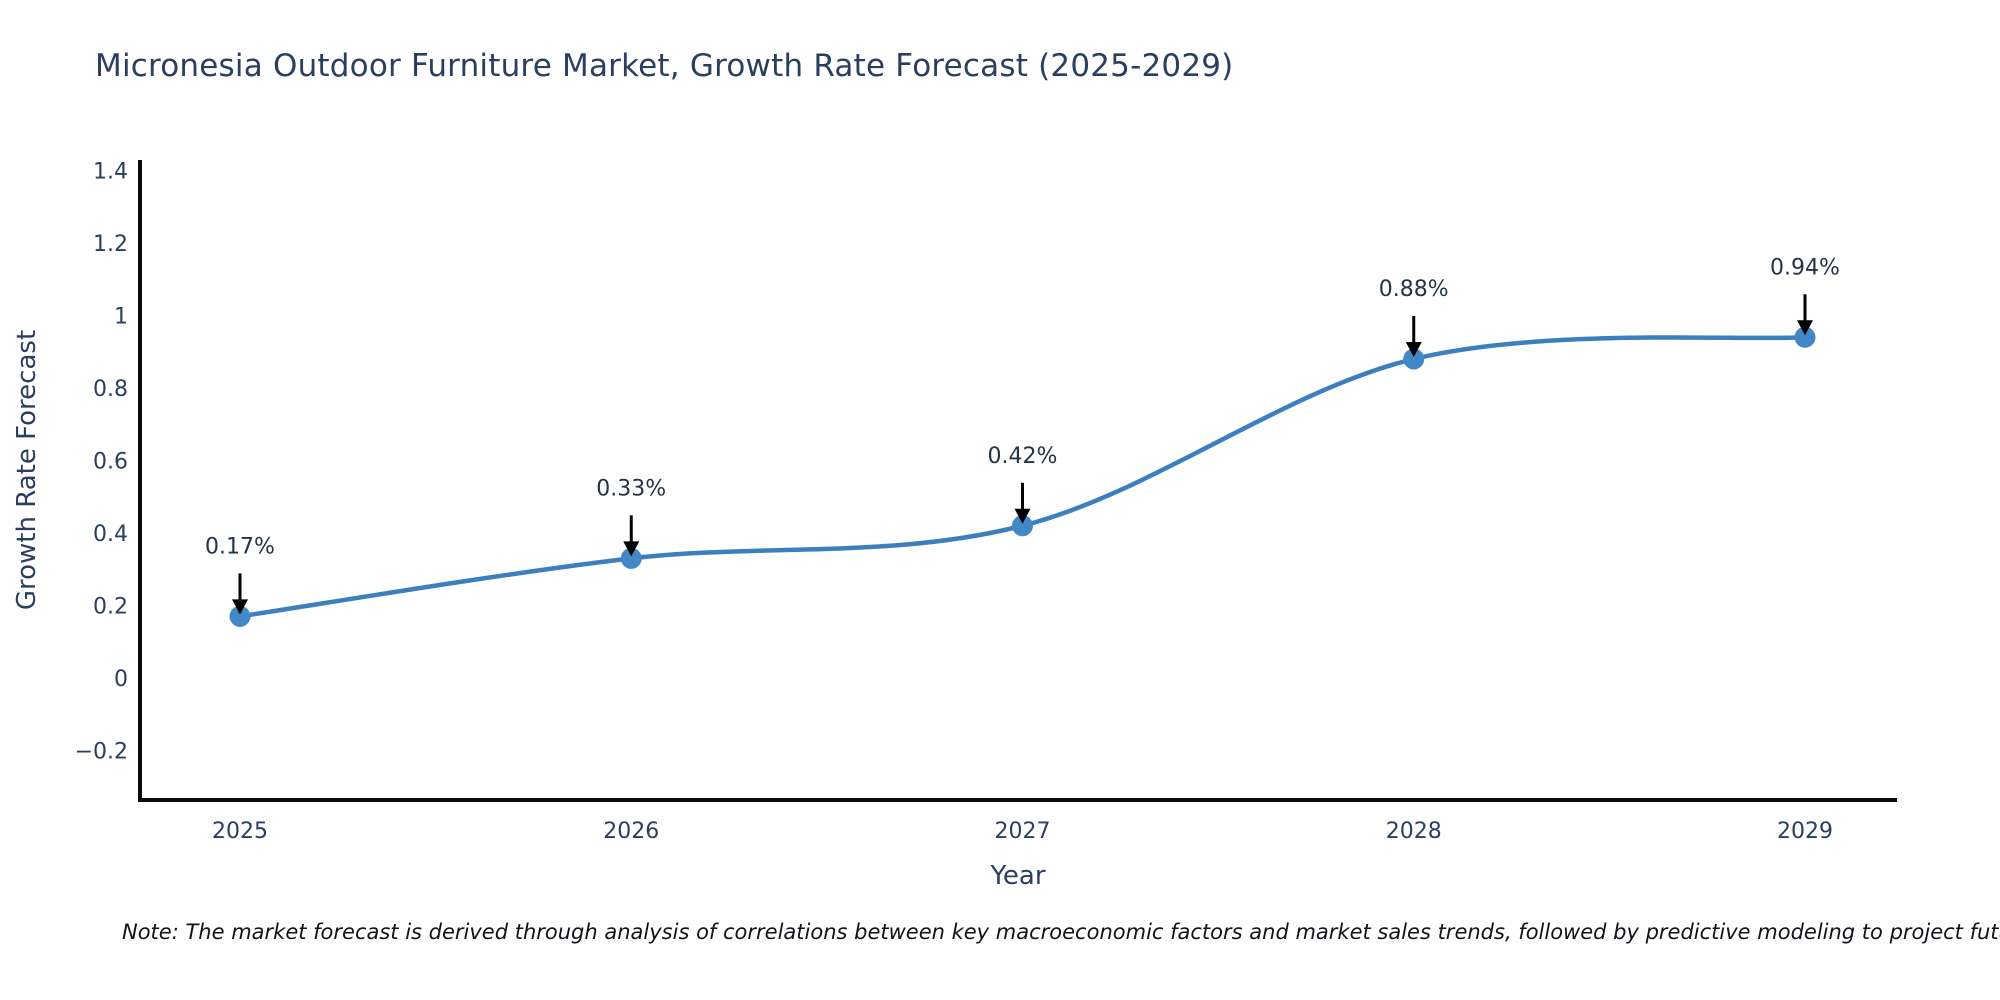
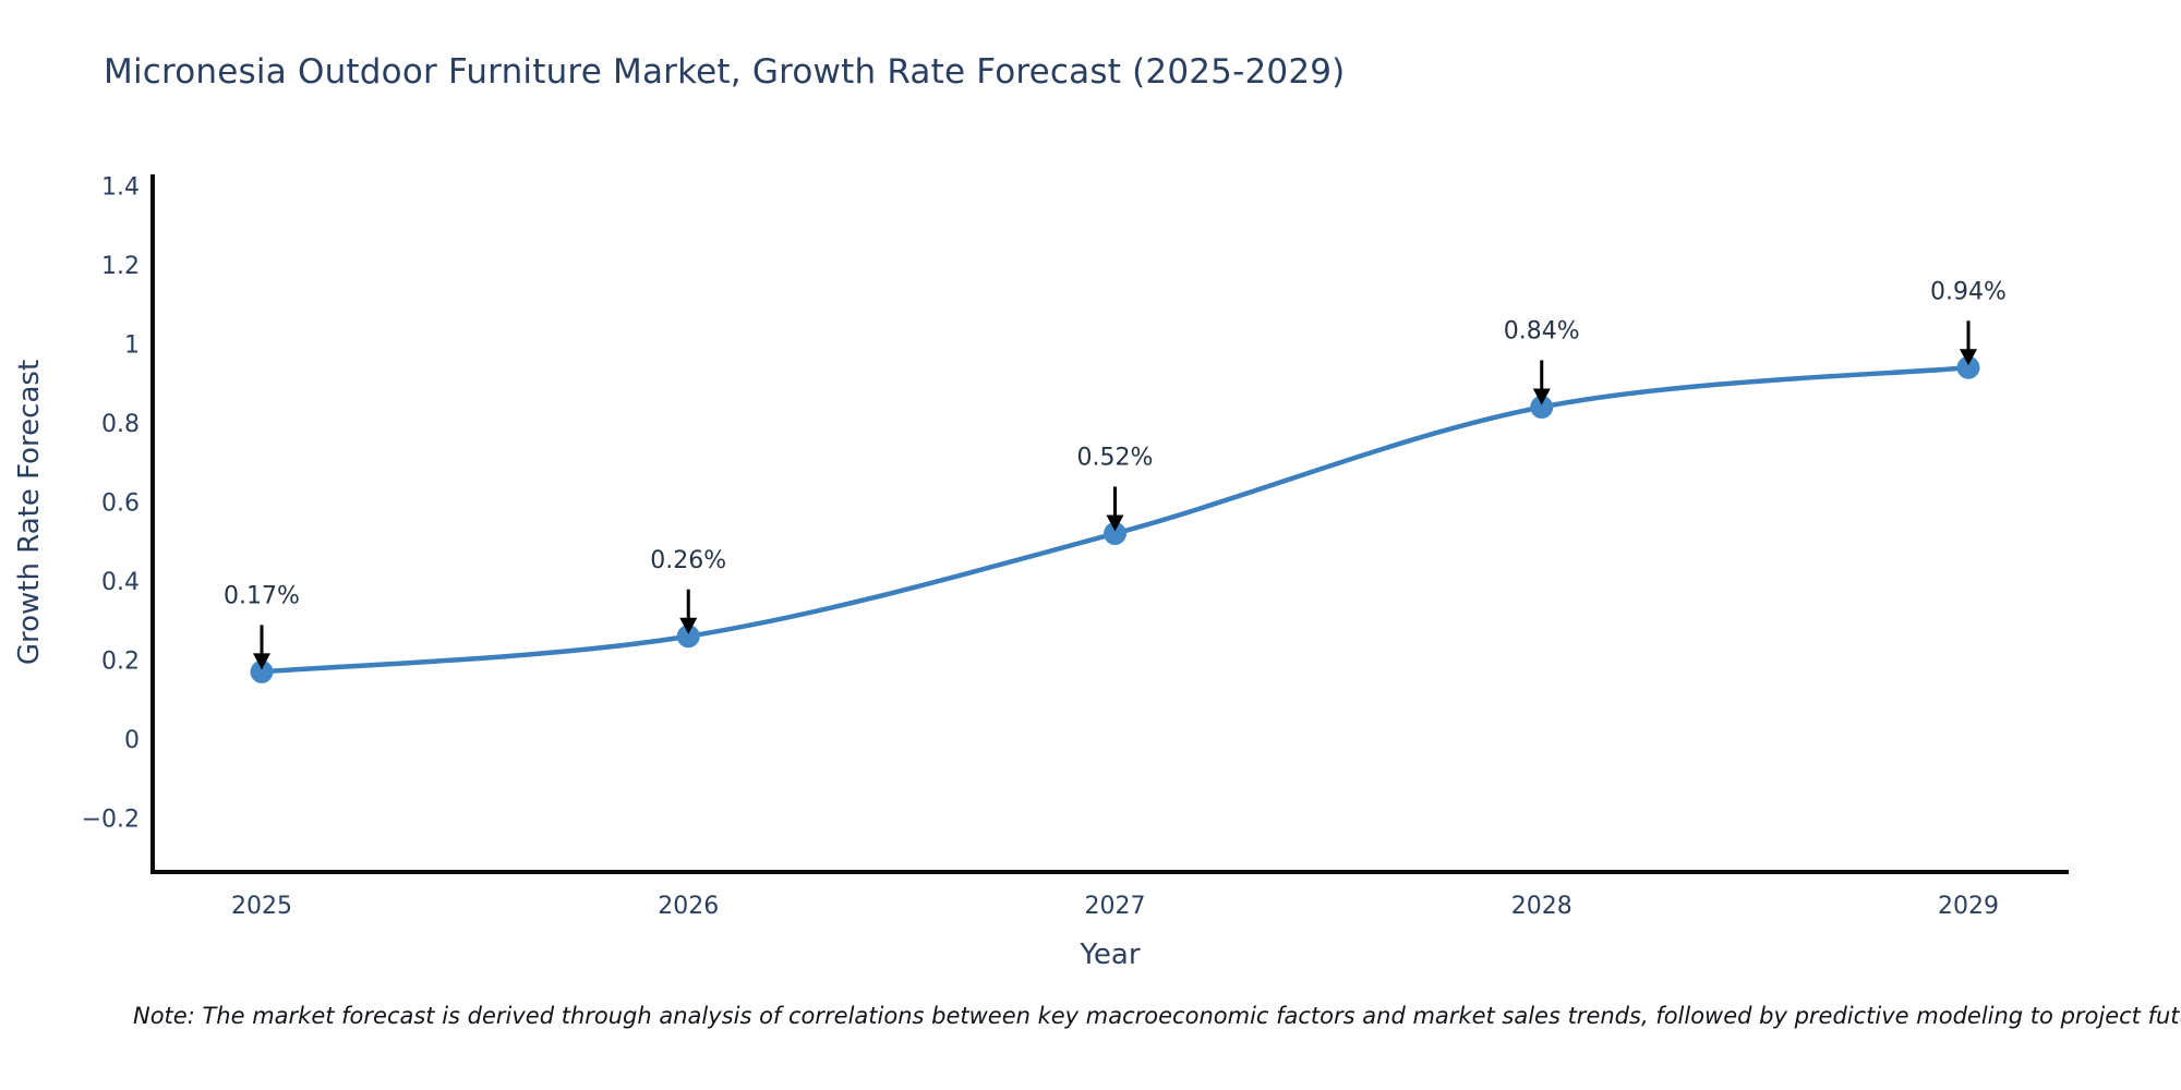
2026: 0.33% -> 0.26%
2027: 0.42% -> 0.52%
2028: 0.88% -> 0.84%
